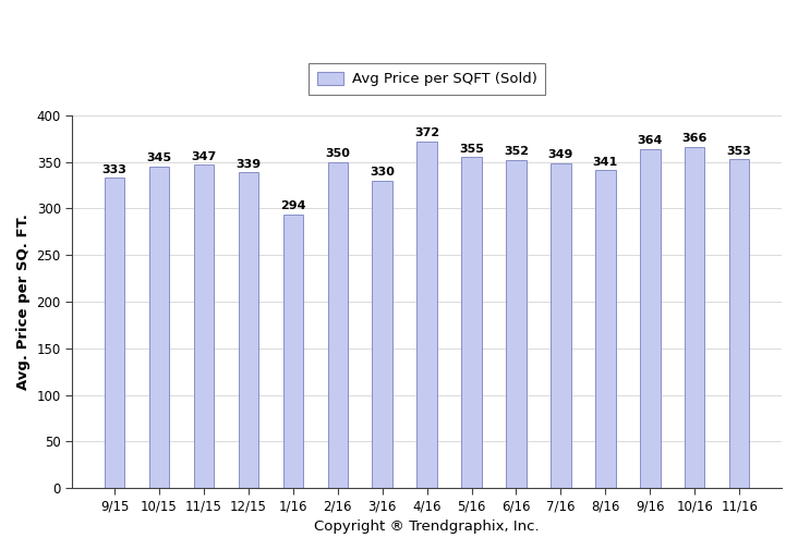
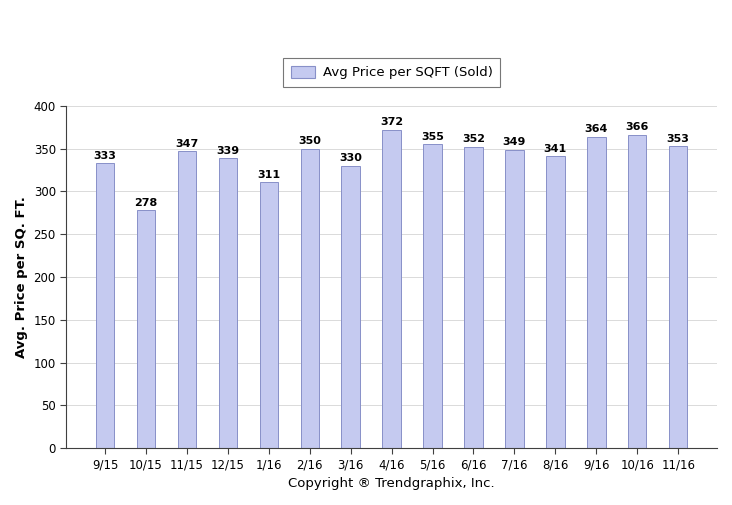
10/15: 345 -> 278
1/16: 294 -> 311
